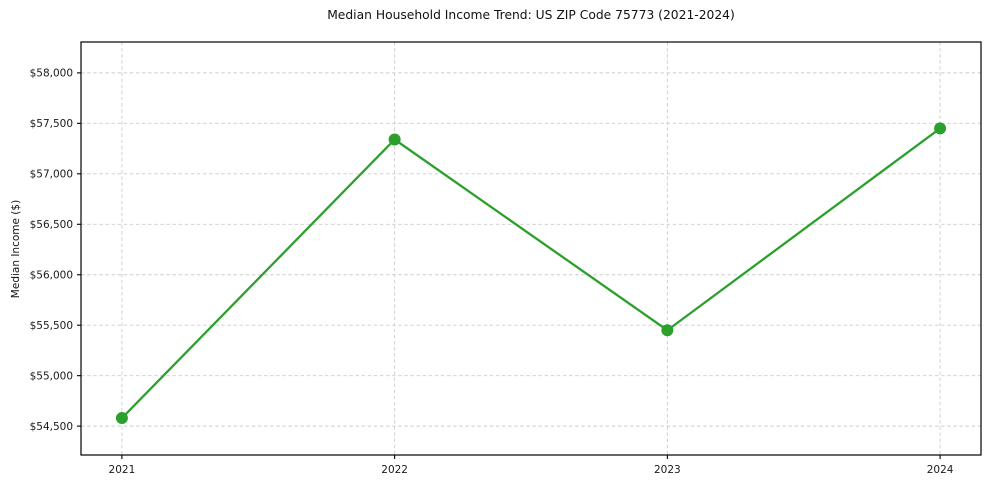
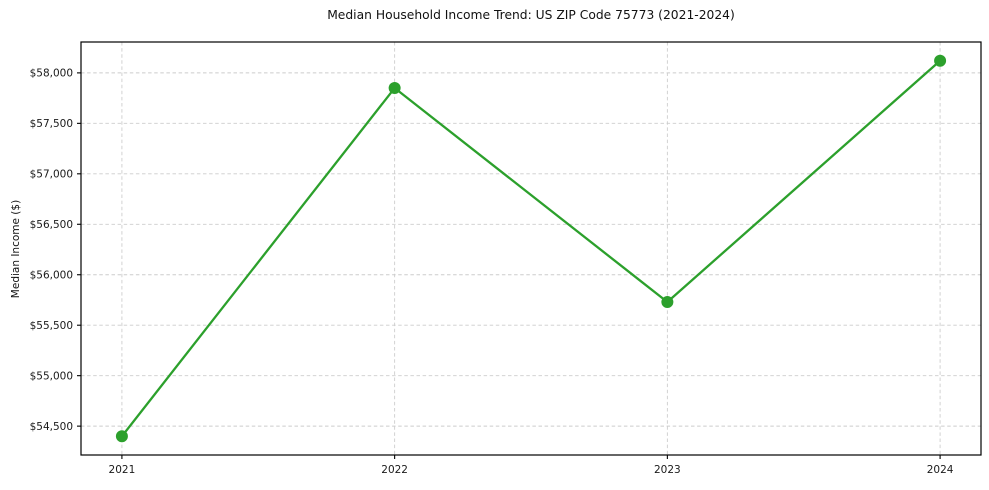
2021: $54580 -> $54400
2022: $57340 -> $57850
2023: $55450 -> $55730
2024: $57450 -> $58120
